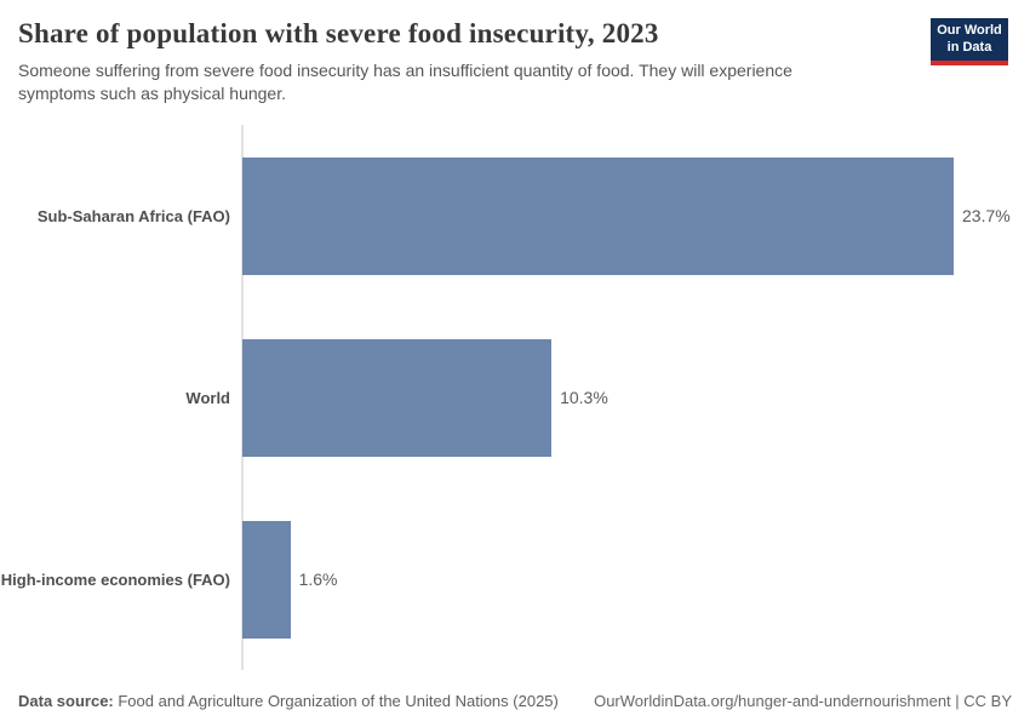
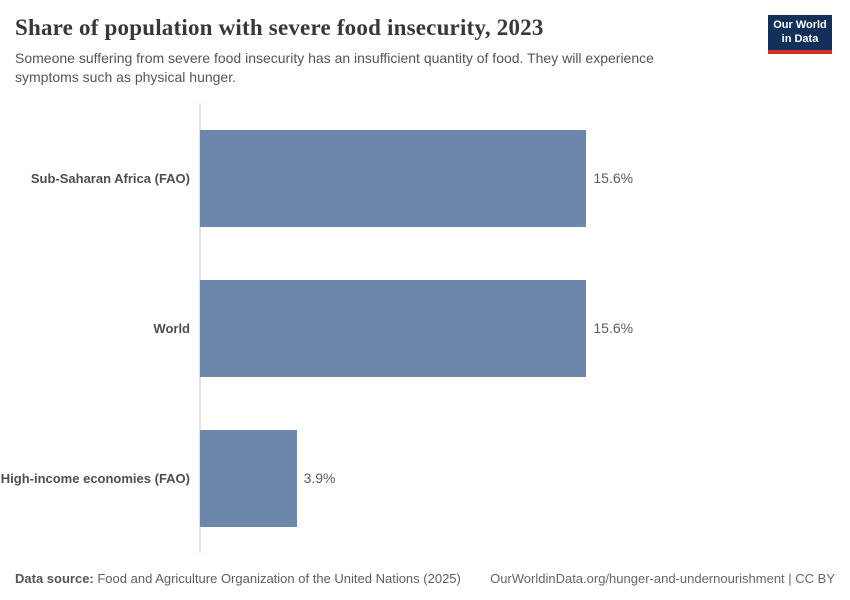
Sub-Saharan Africa (FAO): 23.7% -> 15.6%
World: 10.3% -> 15.6%
High-income economies (FAO): 1.6% -> 3.9%
